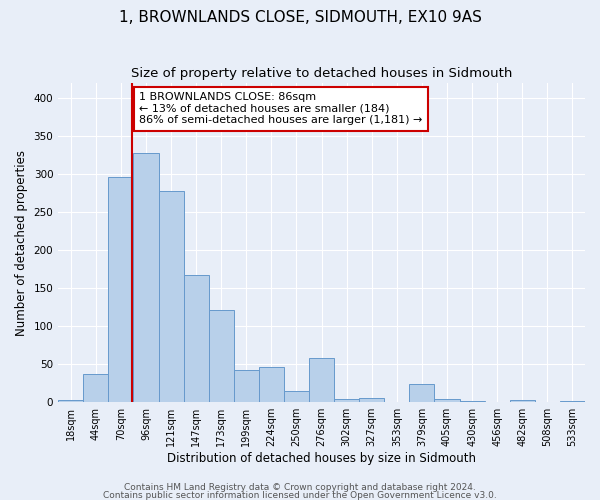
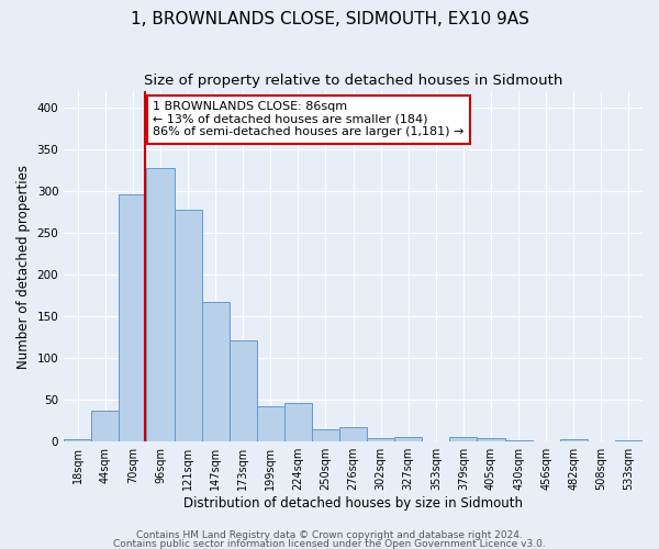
276sqm: 58 -> 17
379sqm: 24 -> 6
